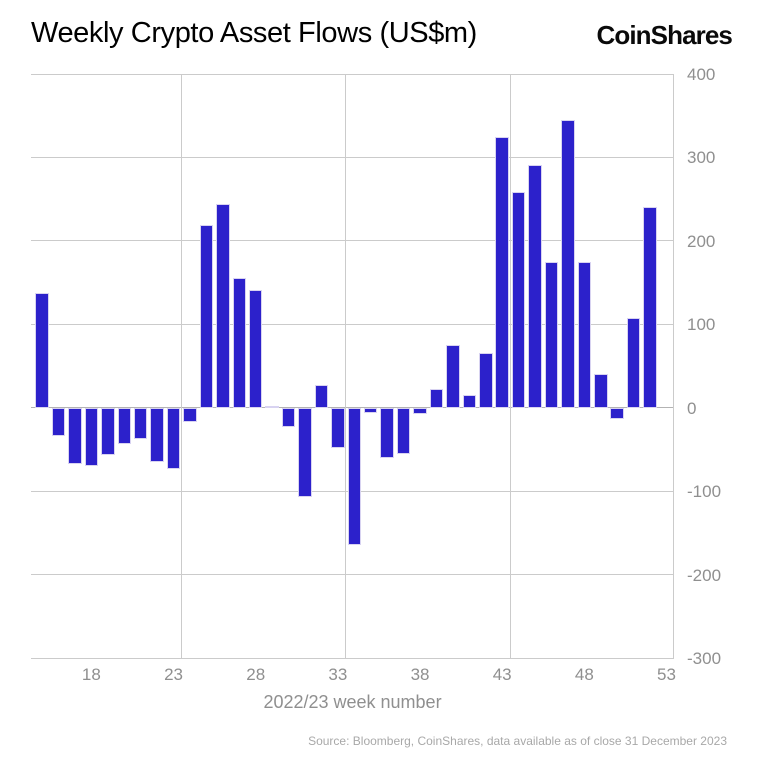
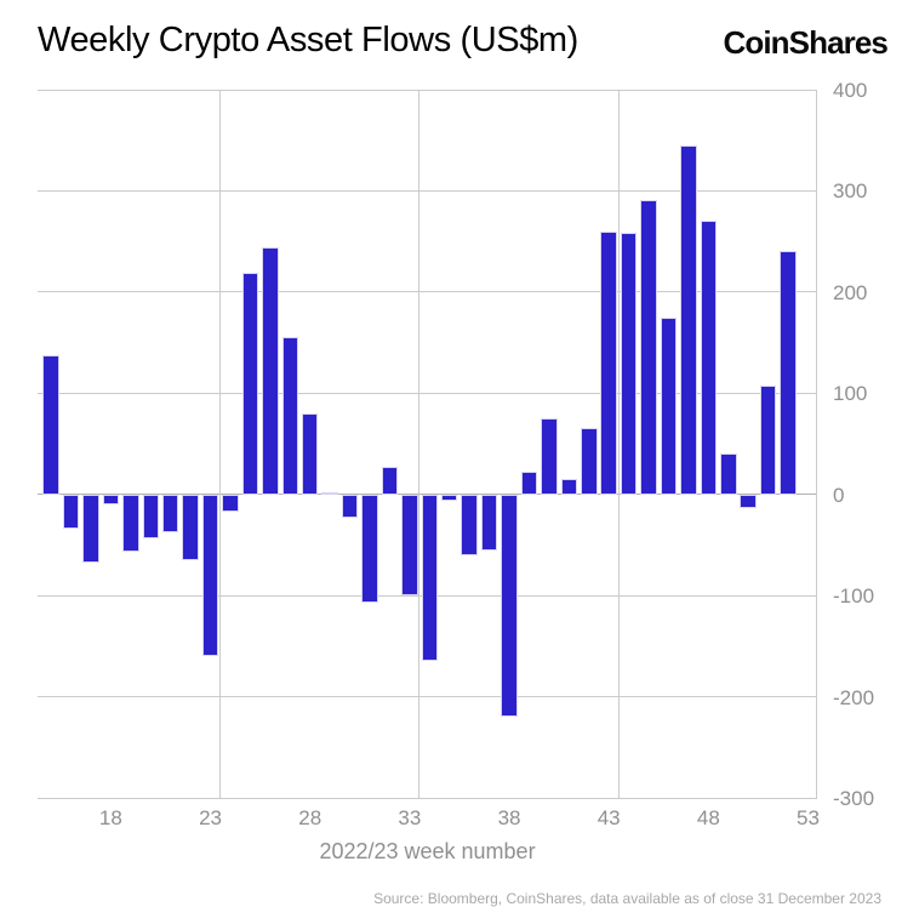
18: -70 -> -10
23: -70 -> -160
28: 140 -> 80
33: -50 -> -100
38: -10 -> -220
43: 320 -> 260
48: 180 -> 270
